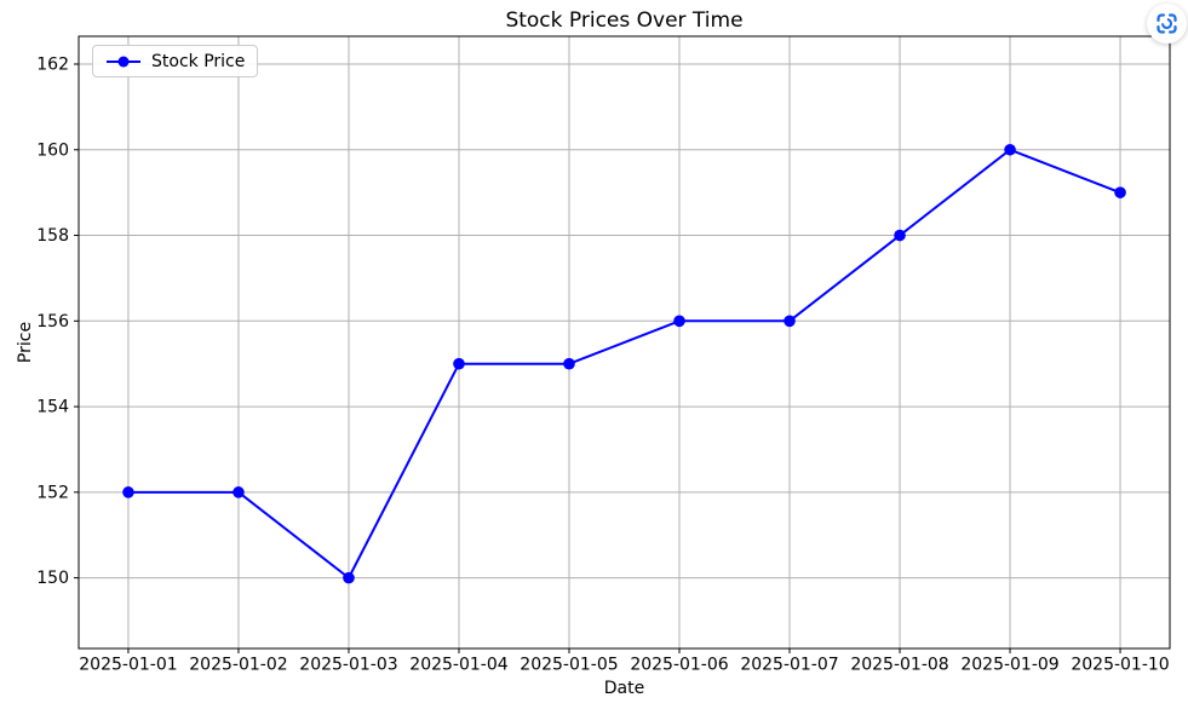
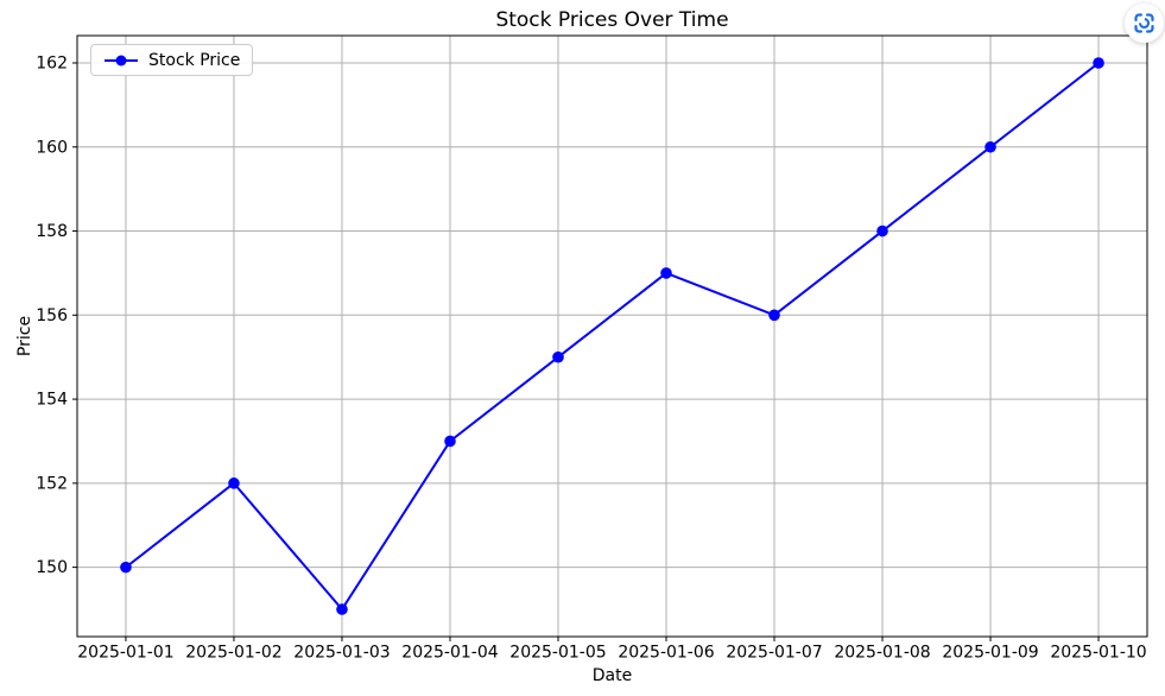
2025-01-01: 152 -> 150
2025-01-03: 150 -> 149
2025-01-04: 155 -> 153
2025-01-06: 156 -> 157
2025-01-10: 159 -> 162
